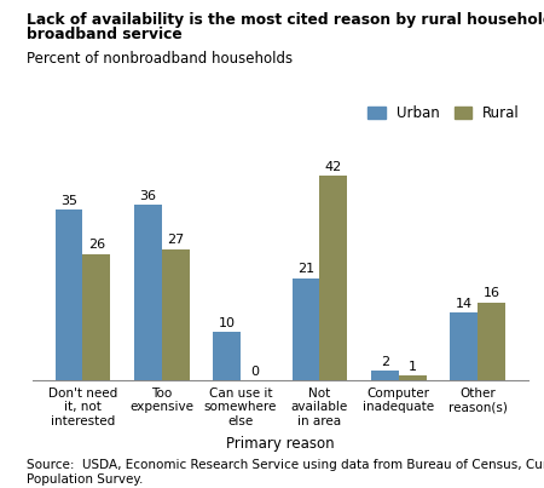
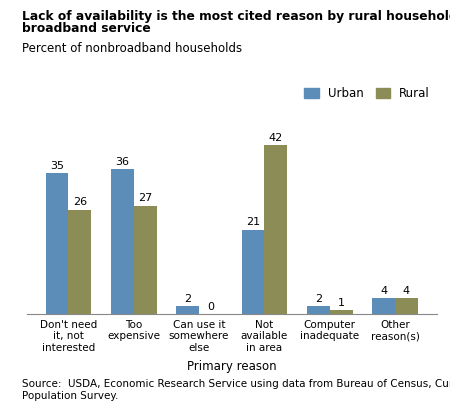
Urban/Can use it somewhere else: 10 -> 2
Urban/Other reason(s): 14 -> 4
Rural/Other reason(s): 16 -> 4
